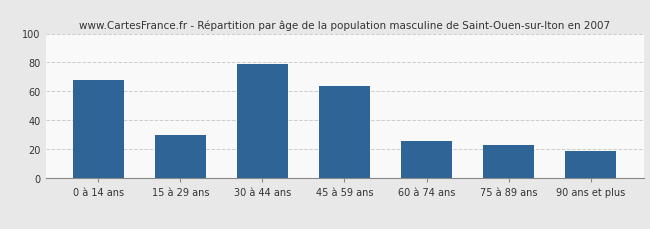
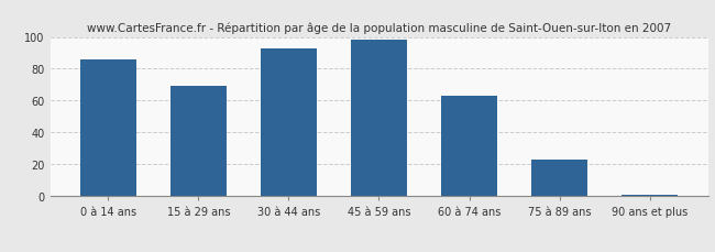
0 à 14 ans: 68 -> 86
15 à 29 ans: 30 -> 69
30 à 44 ans: 79 -> 93
45 à 59 ans: 64 -> 98
60 à 74 ans: 26 -> 63
90 ans et plus: 19 -> 1
